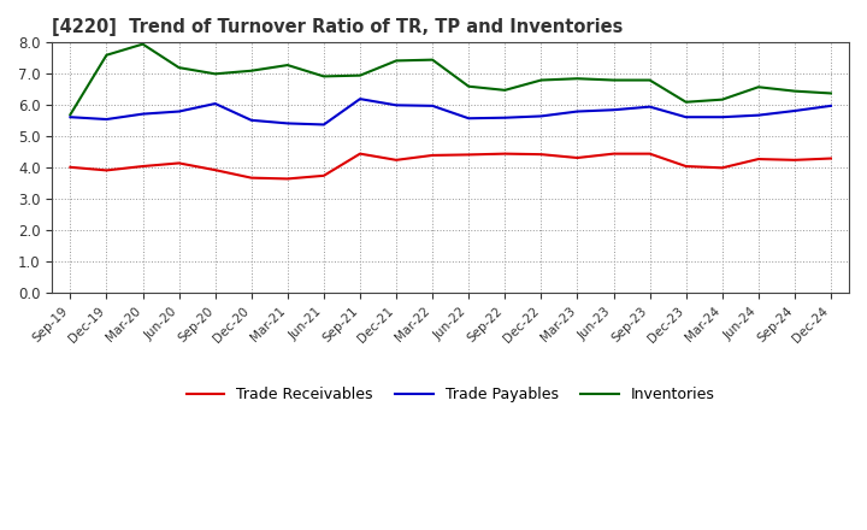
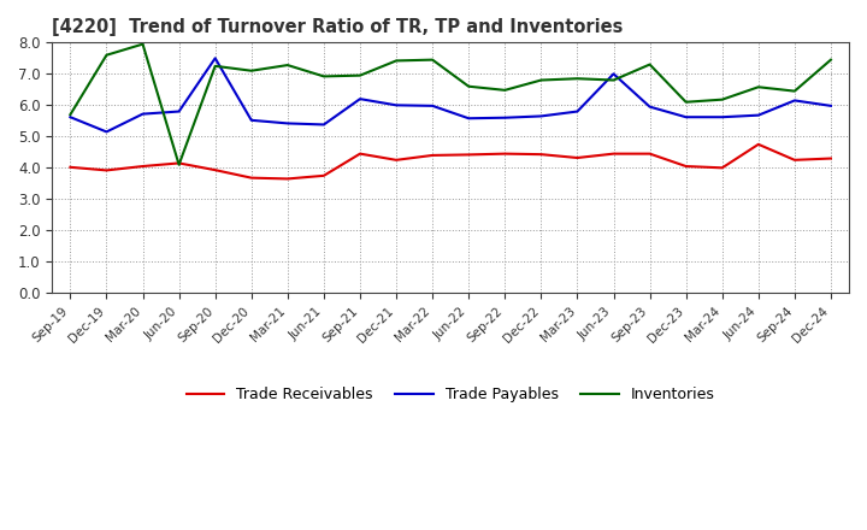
Trade Payables/Dec-19: 5.55 -> 5.15
Inventories/Jun-20: 7.20 -> 4.10
Trade Payables/Sep-20: 6.05 -> 7.50
Inventories/Sep-20: 7.00 -> 7.25
Trade Payables/Jun-23: 5.85 -> 7.00
Inventories/Sep-23: 6.80 -> 7.30
Trade Receivables/Jun-24: 4.28 -> 4.75
Trade Payables/Sep-24: 5.82 -> 6.15
Inventories/Dec-24: 6.38 -> 7.45
